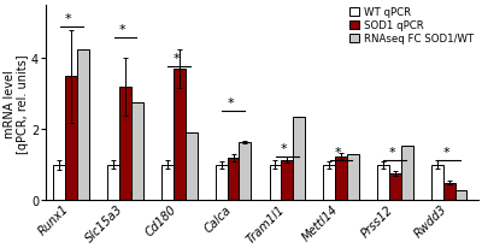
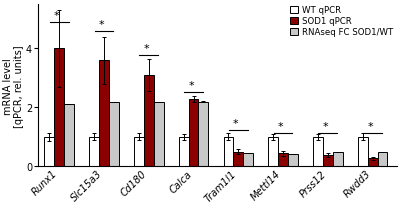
SOD1 qPCR/Runx1: 3.50 -> 4.00
RNAseq FC SOD1/WT/Runx1: 4.25 -> 2.10
SOD1 qPCR/Slc15a3: 3.20 -> 3.60
RNAseq FC SOD1/WT/Slc15a3: 2.75 -> 2.20
SOD1 qPCR/Cd180: 3.70 -> 3.10
RNAseq FC SOD1/WT/Cd180: 1.90 -> 2.20
SOD1 qPCR/Calca: 1.20 -> 2.30
RNAseq FC SOD1/WT/Calca: 1.65 -> 2.20
SOD1 qPCR/Tram1l1: 1.15 -> 0.50
RNAseq FC SOD1/WT/Tram1l1: 2.35 -> 0.45
SOD1 qPCR/Mettl14: 1.25 -> 0.45
RNAseq FC SOD1/WT/Mettl14: 1.30 -> 0.42
SOD1 qPCR/Prss12: 0.75 -> 0.38
RNAseq FC SOD1/WT/Prss12: 1.55 -> 0.48
SOD1 qPCR/Rwdd3: 0.50 -> 0.28
RNAseq FC SOD1/WT/Rwdd3: 0.30 -> 0.48
